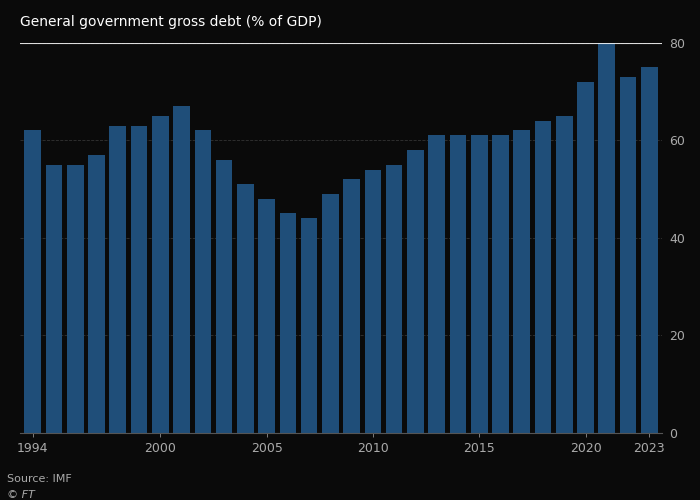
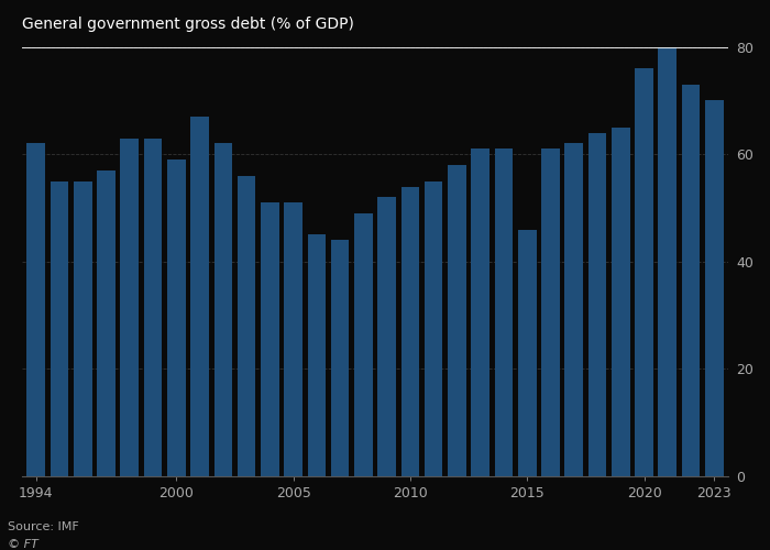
2000: 65 -> 59
2005: 48 -> 51
2015: 61 -> 46
2020: 72 -> 76
2023: 75 -> 70
